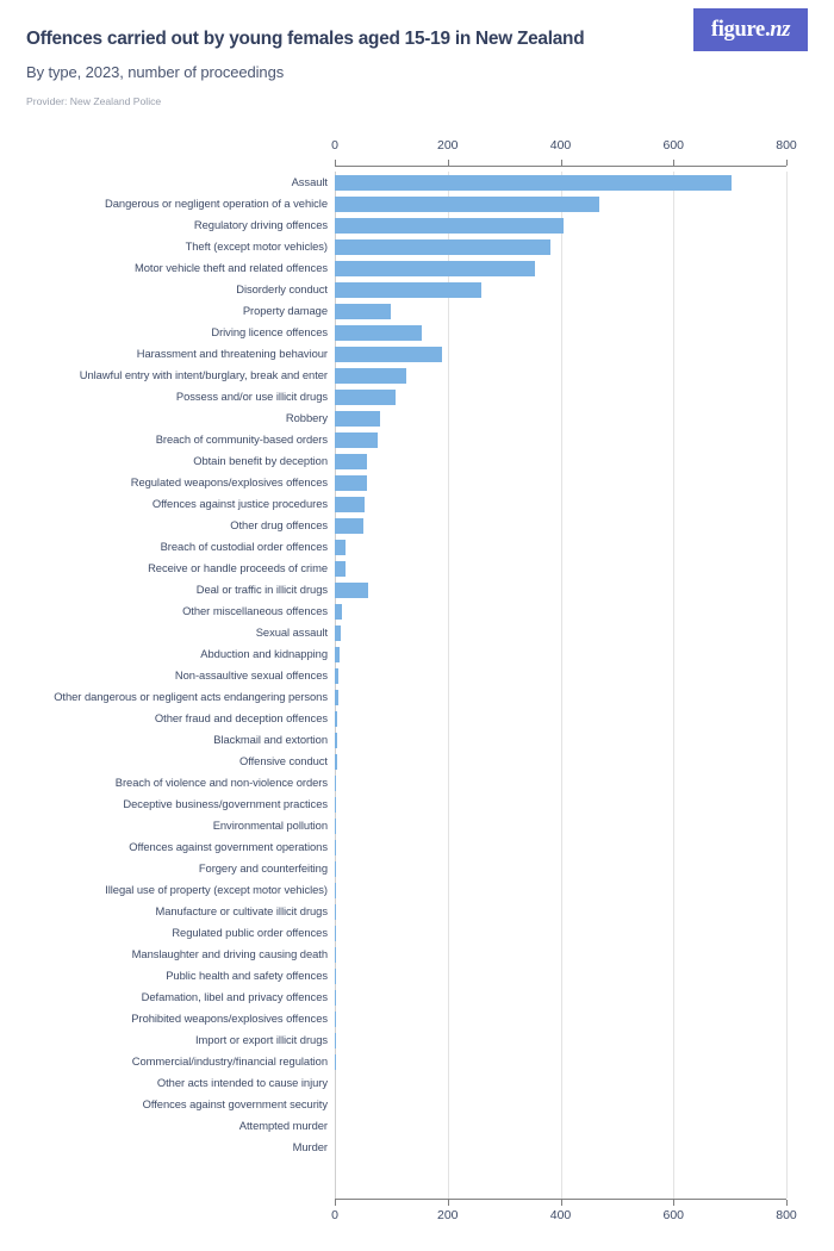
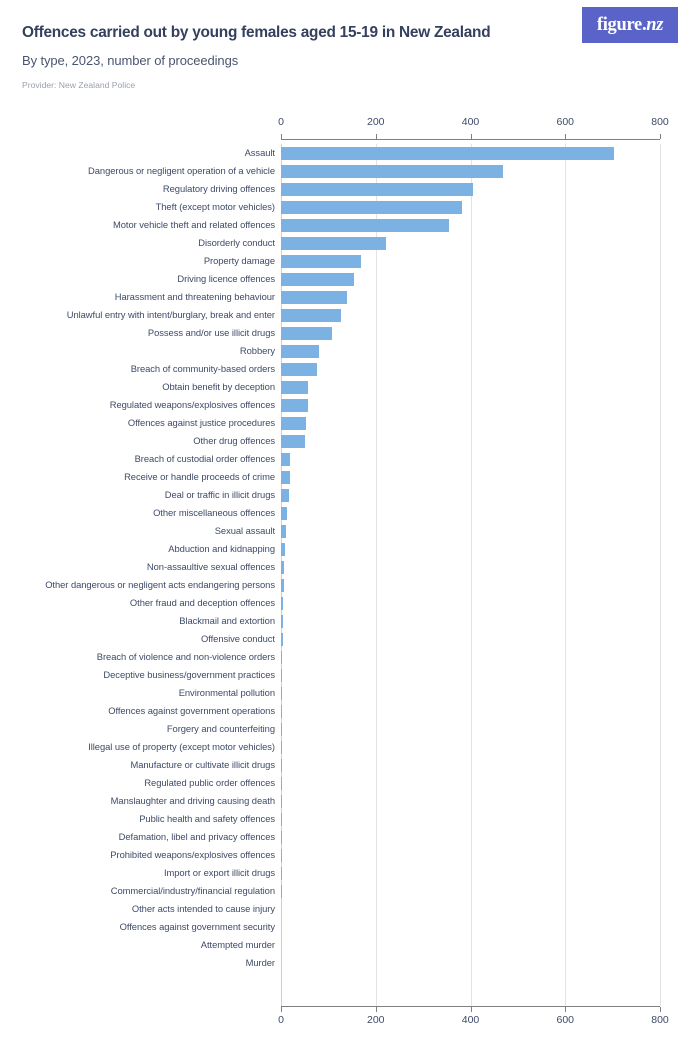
Disorderly conduct: 260 -> 220
Property damage: 100 -> 170
Harassment and threatening behaviour: 190 -> 140
Deal or traffic in illicit drugs: 60 -> 20
